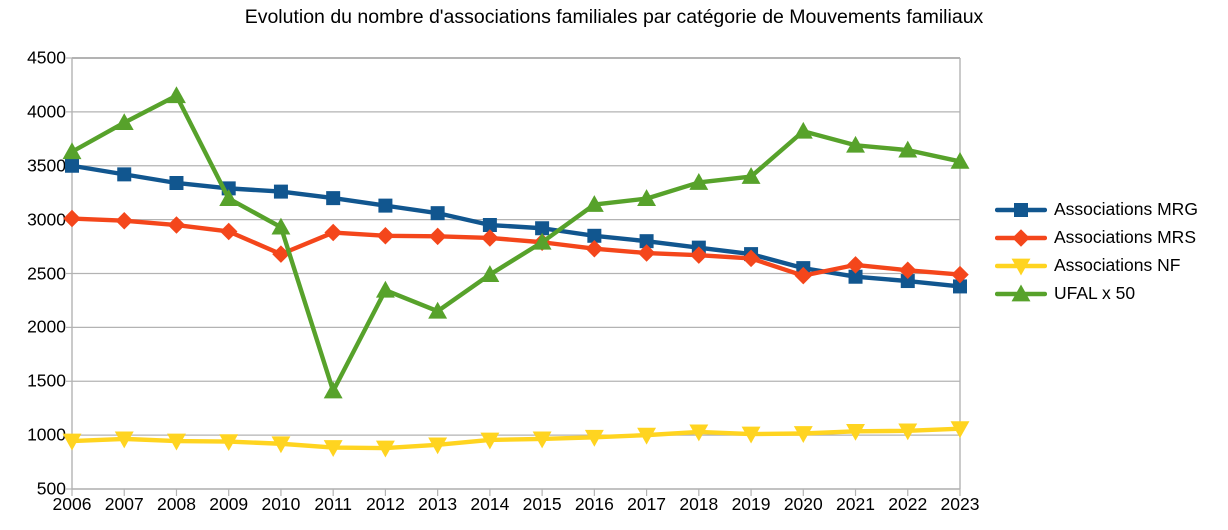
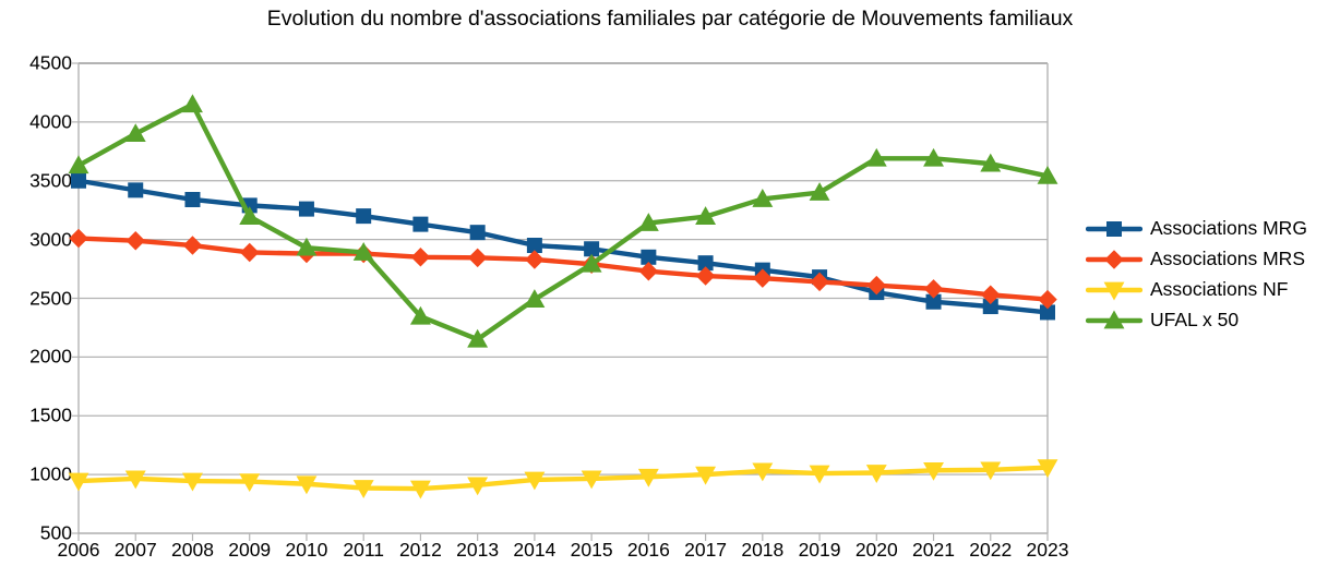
Associations MRS/2010: 2680 -> 2880
UFAL x 50/2011: 1410 -> 2890
Associations MRS/2020: 2480 -> 2610
UFAL x 50/2020: 3820 -> 3690
